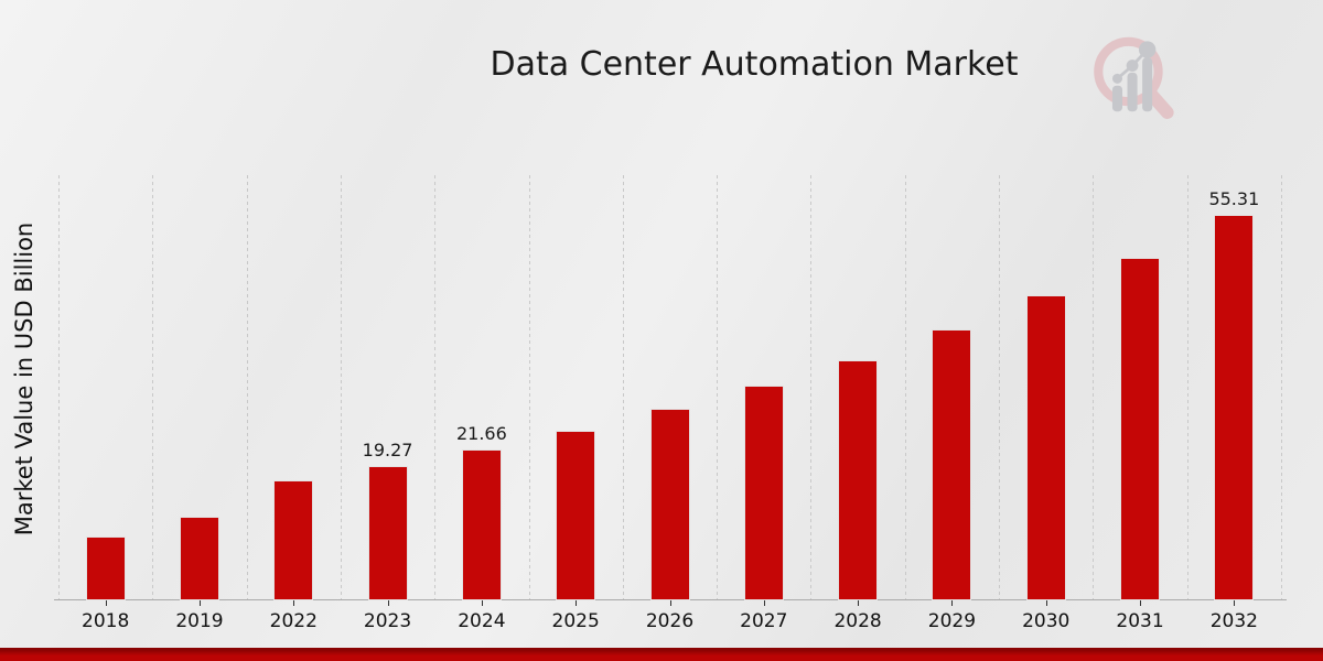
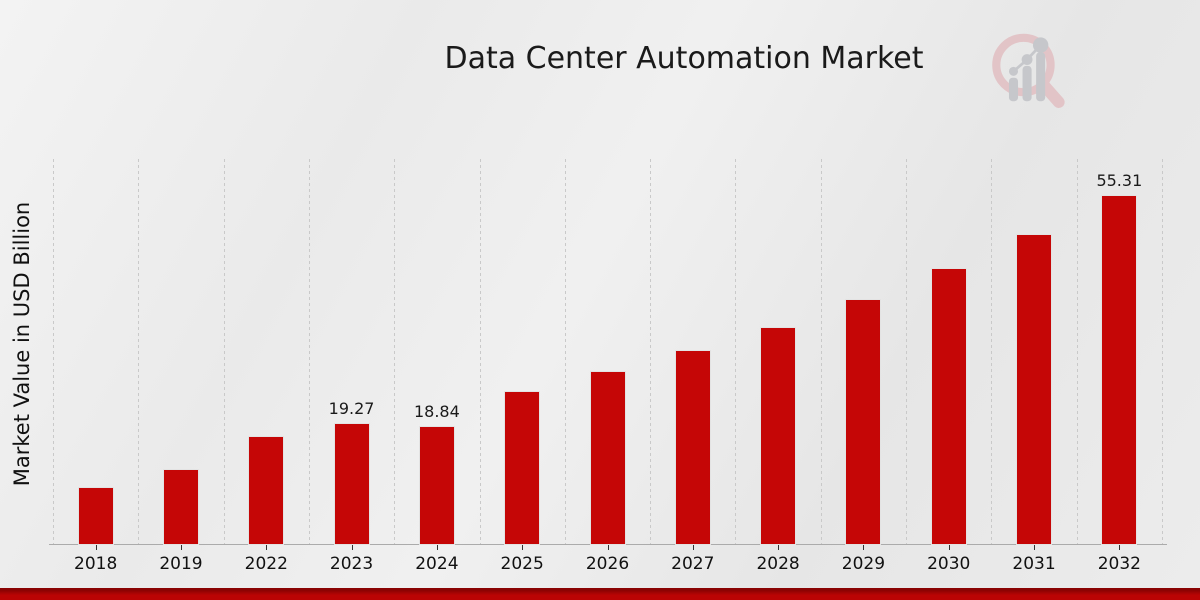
2024: 21.66 -> 18.84
